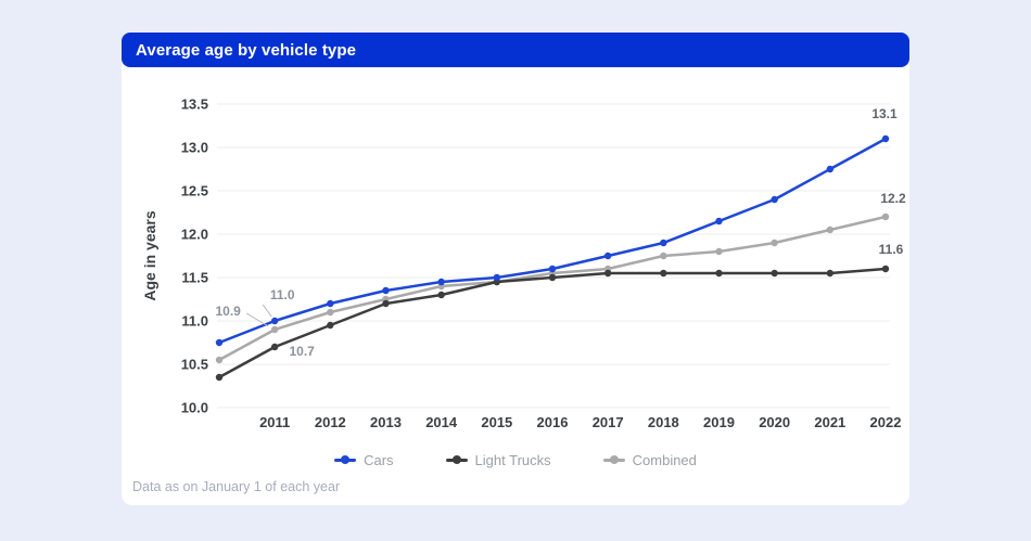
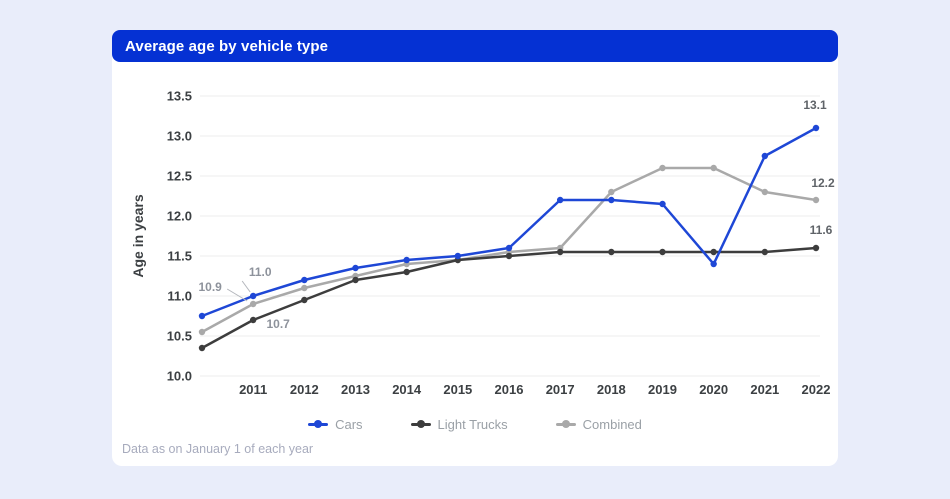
Cars/2017: 11.8 -> 12.2
Cars/2018: 11.9 -> 12.2
Combined/2018: 11.8 -> 12.3
Combined/2019: 11.8 -> 12.6
Cars/2020: 12.4 -> 11.4
Combined/2020: 11.9 -> 12.6
Combined/2021: 12.1 -> 12.3
